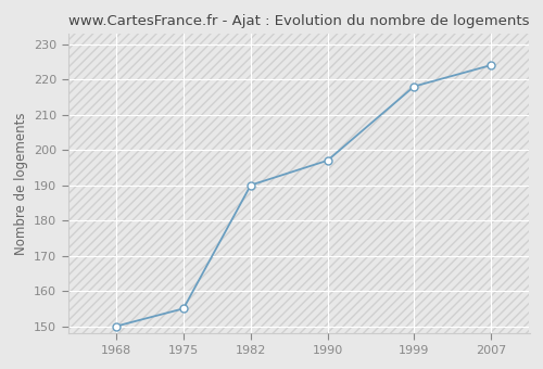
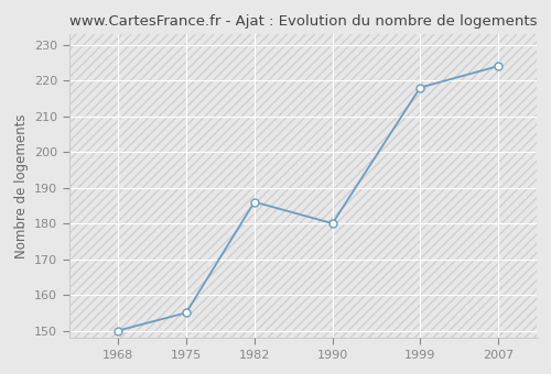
1982: 190 -> 186
1990: 197 -> 180
